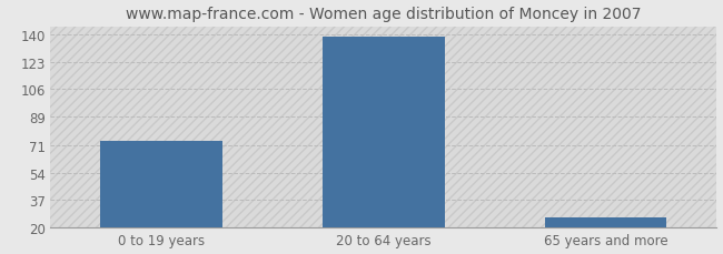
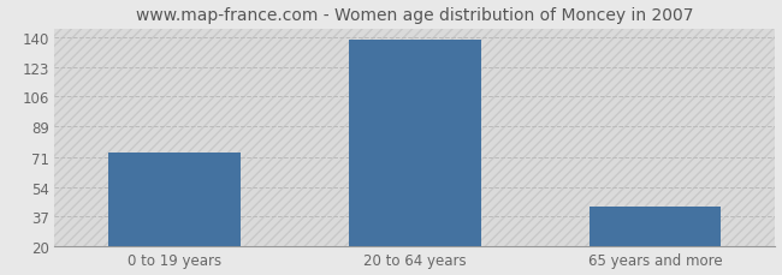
65 years and more: 26 -> 43
